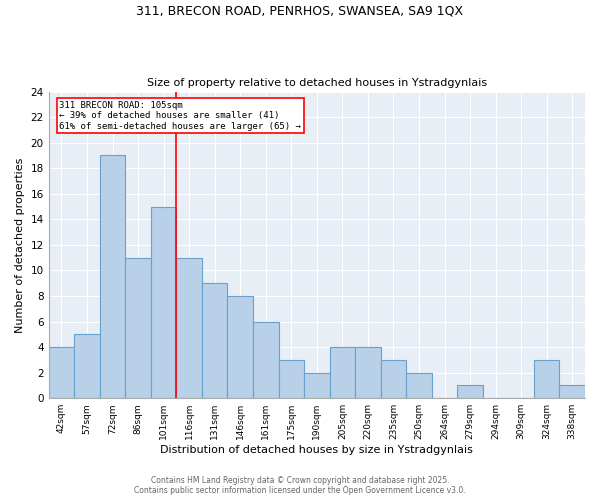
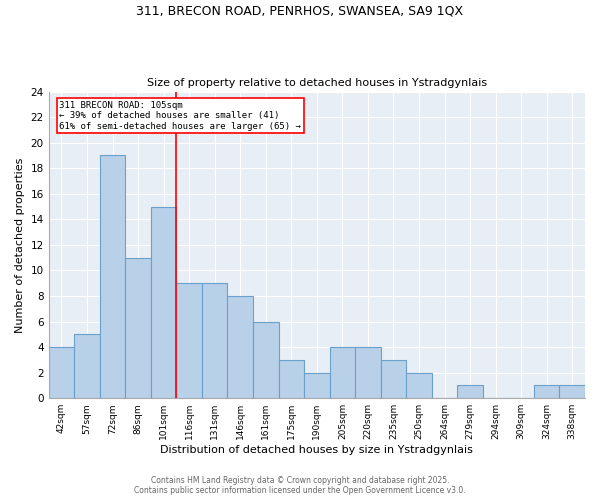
116sqm: 11 -> 9
324sqm: 3 -> 1
